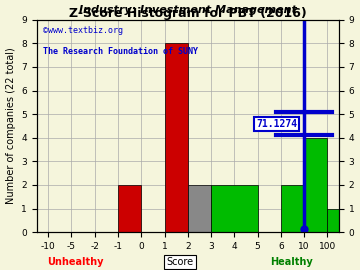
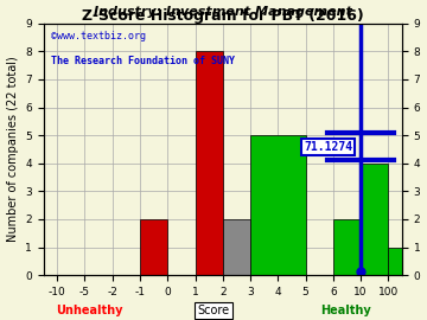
4: 2 -> 5
